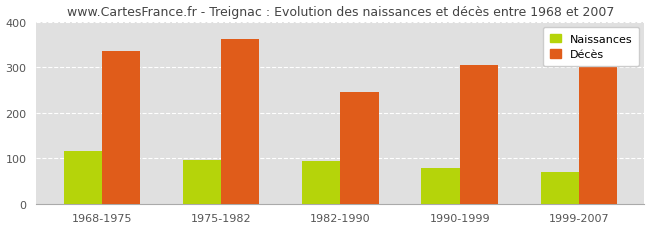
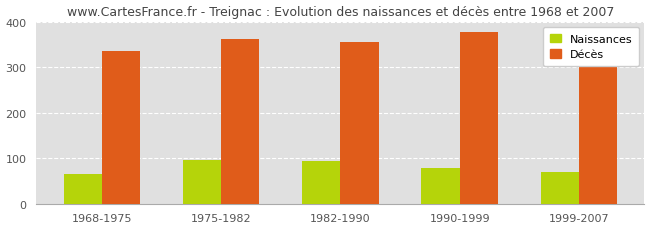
Naissances/1968-1975: 115 -> 65
Décès/1982-1990: 245 -> 355
Décès/1990-1999: 305 -> 378
